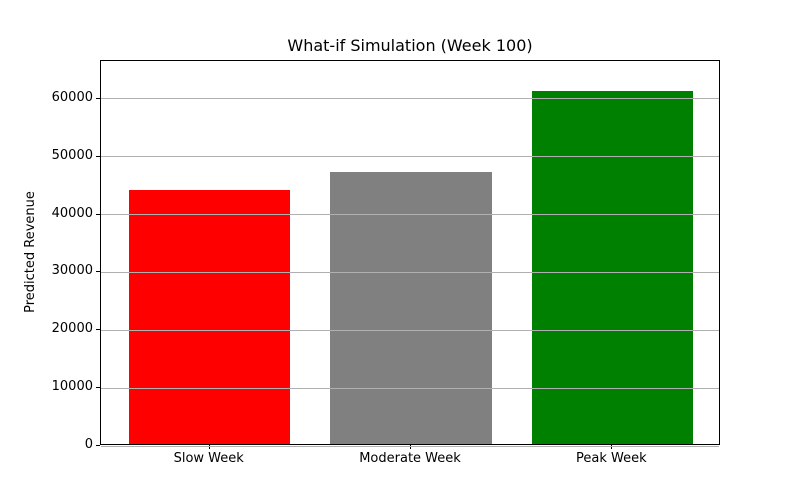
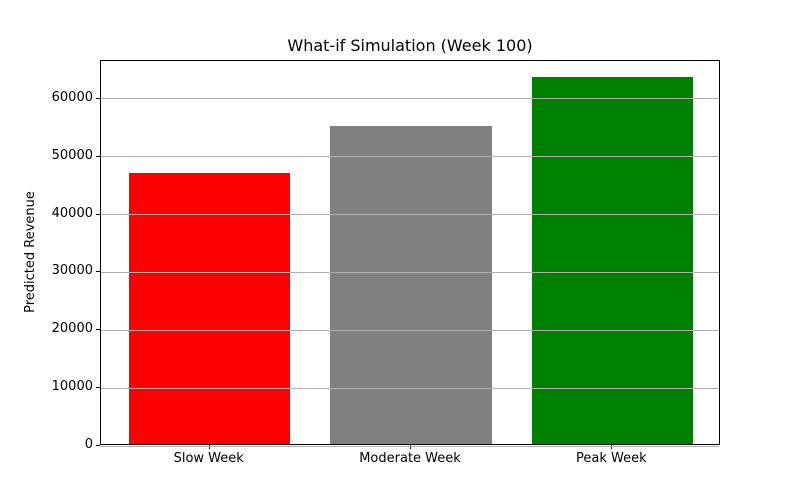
Slow Week: 44000 -> 47000
Moderate Week: 47000 -> 55000
Peak Week: 61000 -> 63000
